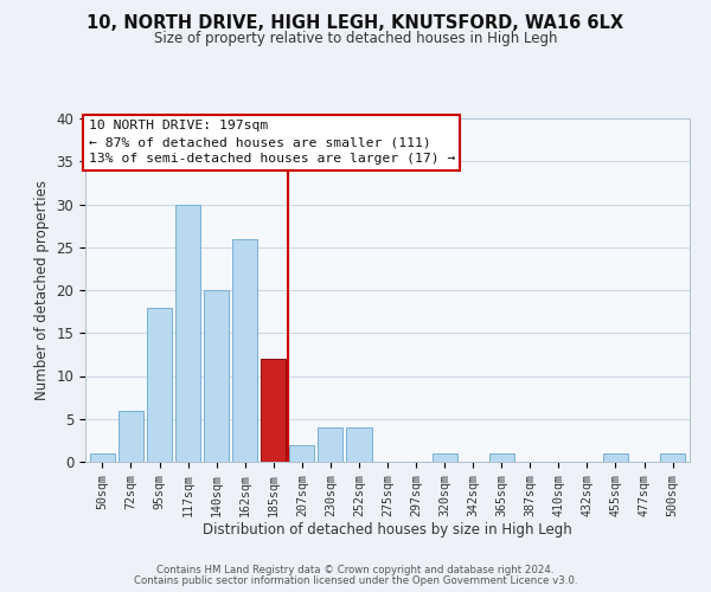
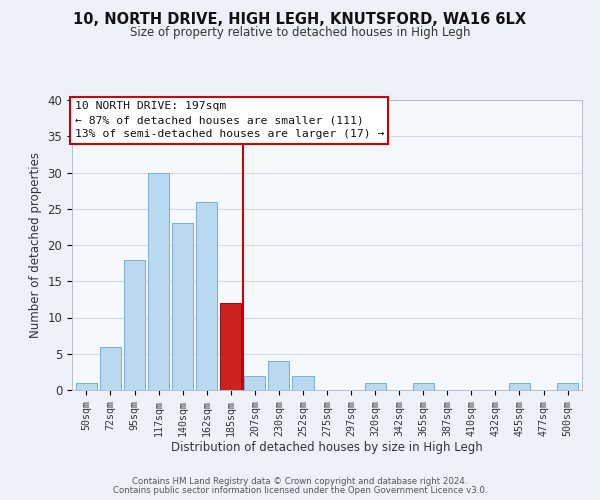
140sqm: 20 -> 23
252sqm: 4 -> 2
